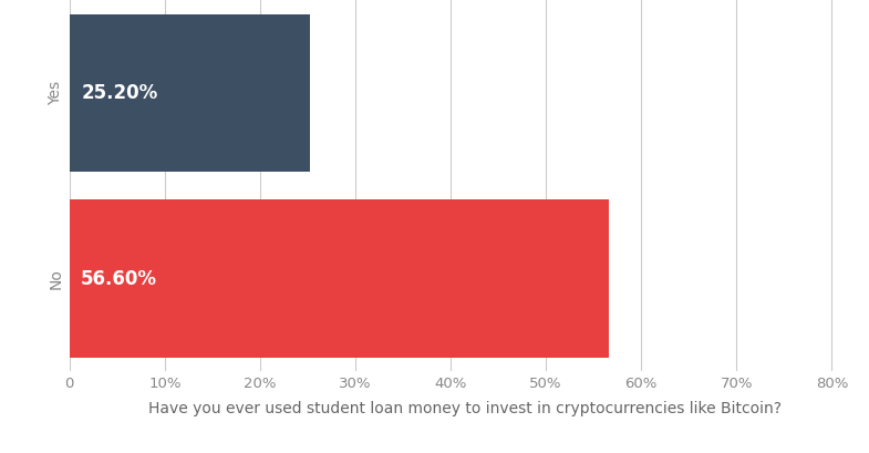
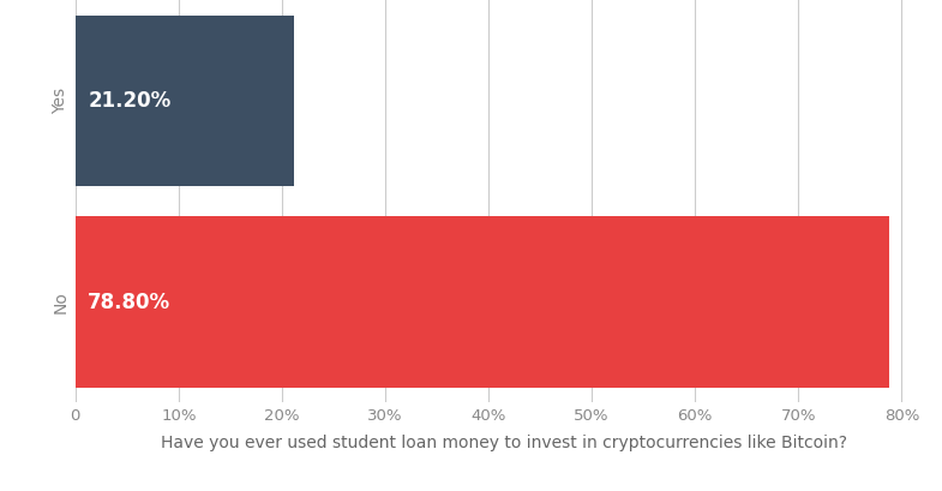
Yes: 25.20% -> 21.20%
No: 56.60% -> 78.80%
